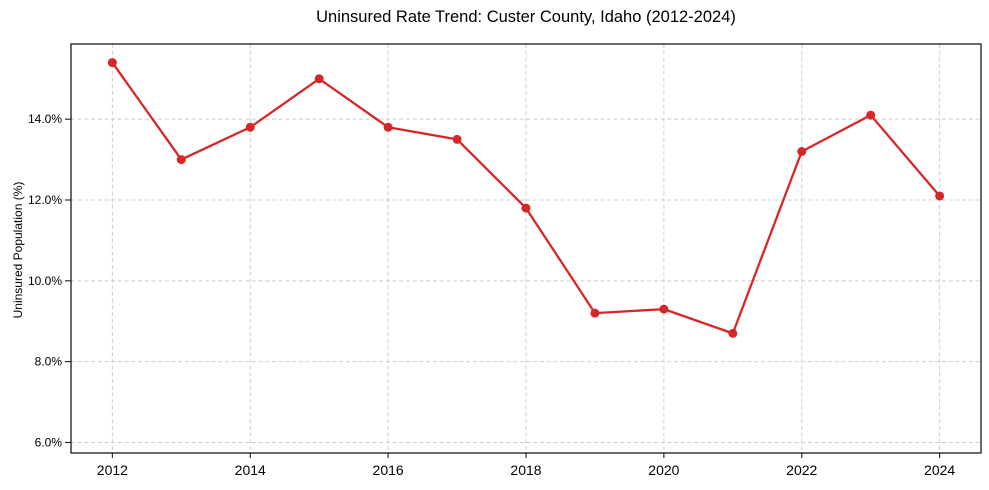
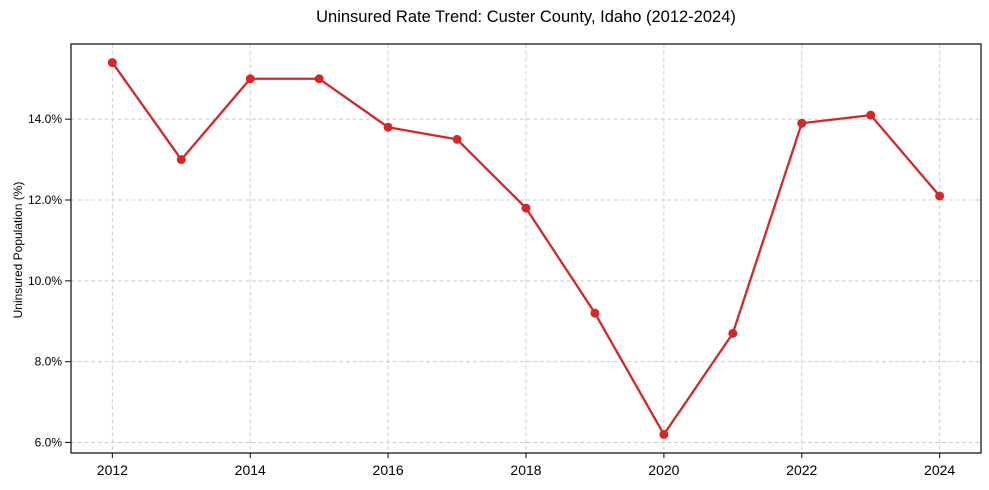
2014: 13.8% -> 15.0%
2020: 9.3% -> 6.2%
2022: 13.2% -> 13.9%
